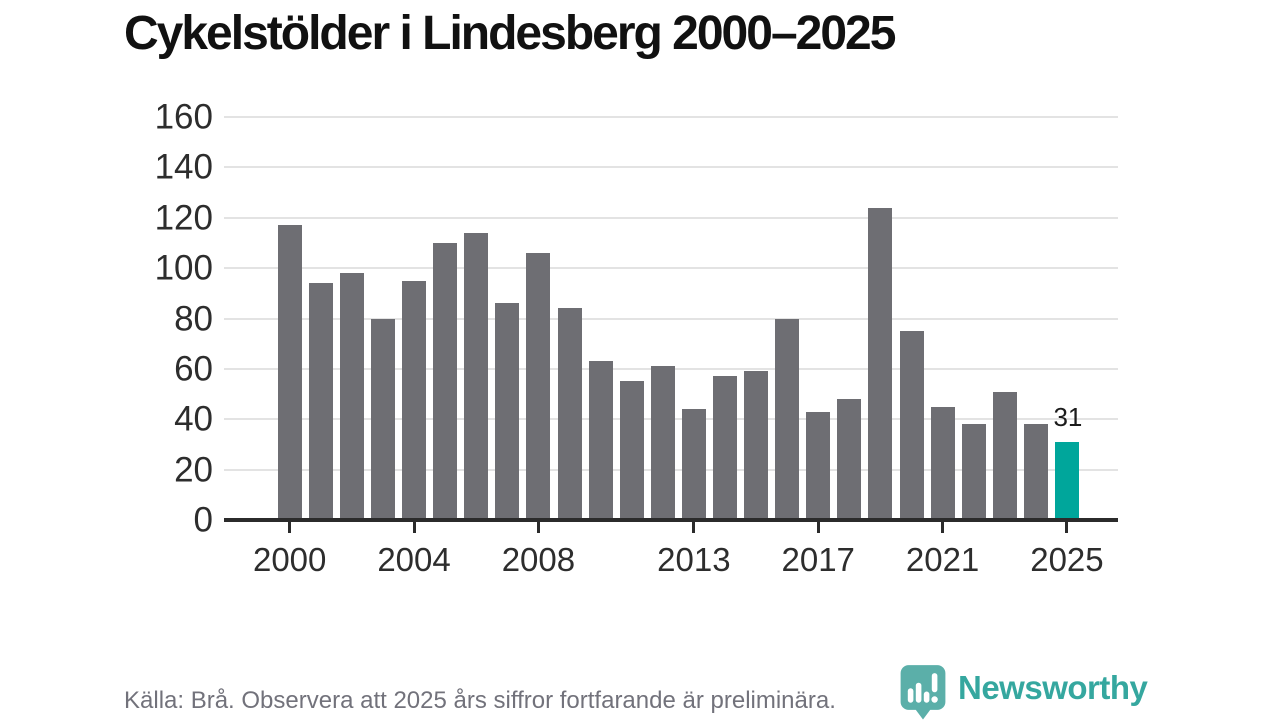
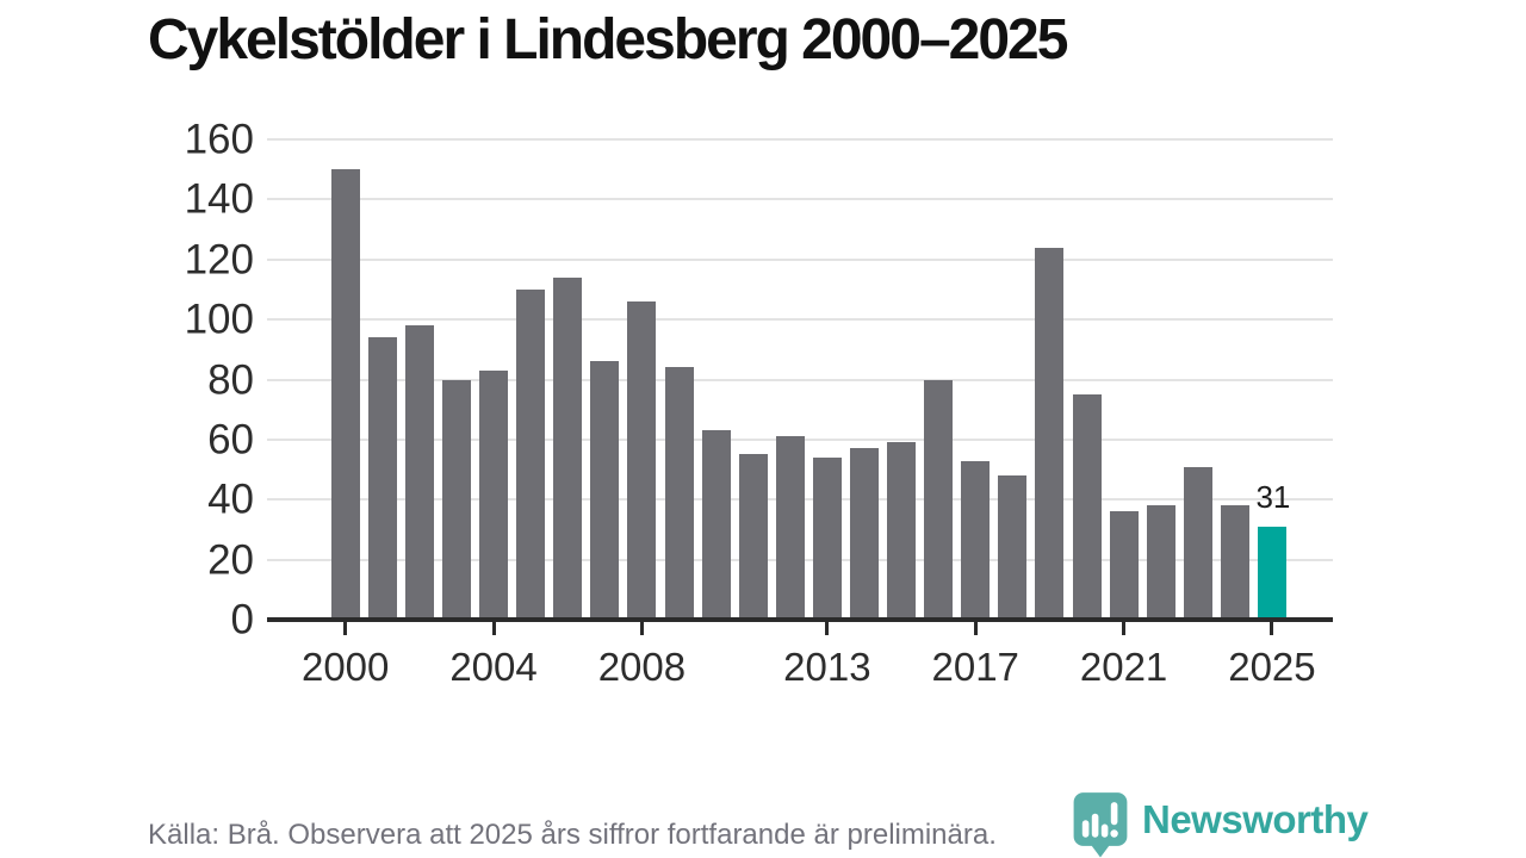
2000: 117 -> 150
2004: 95 -> 83
2013: 44 -> 54
2017: 43 -> 53
2021: 45 -> 36
